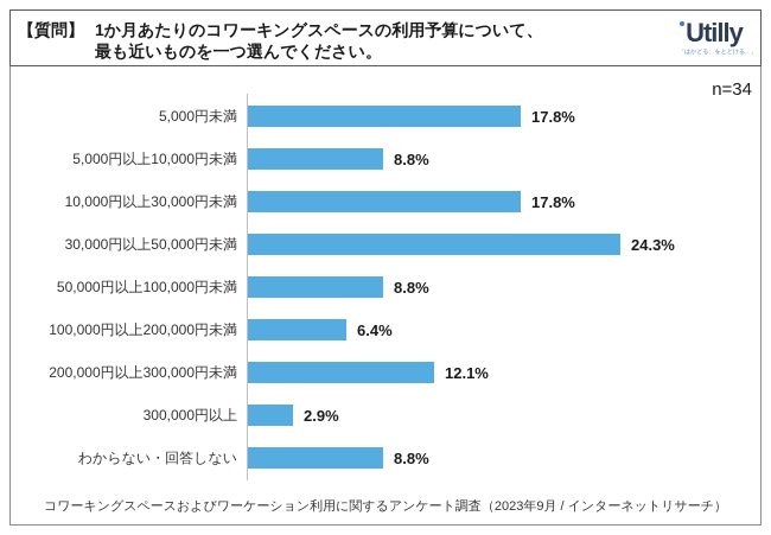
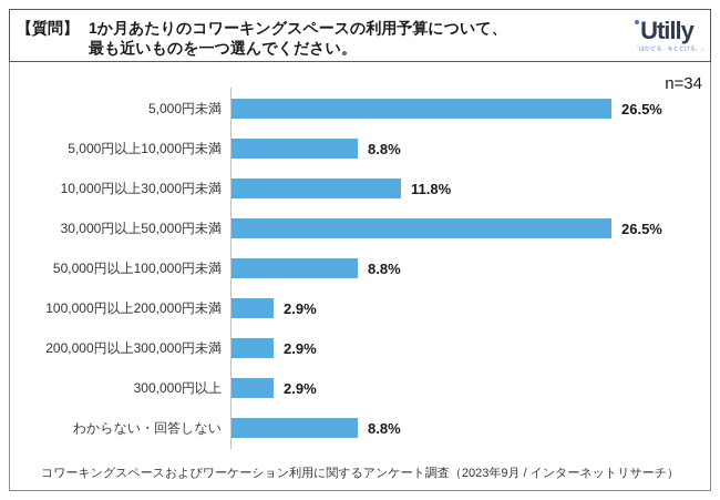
5,000円未満: 17.8% -> 26.5%
10,000円以上30,000円未満: 17.8% -> 11.8%
30,000円以上50,000円未満: 24.3% -> 26.5%
100,000円以上200,000円未満: 6.4% -> 2.9%
200,000円以上300,000円未満: 12.1% -> 2.9%
